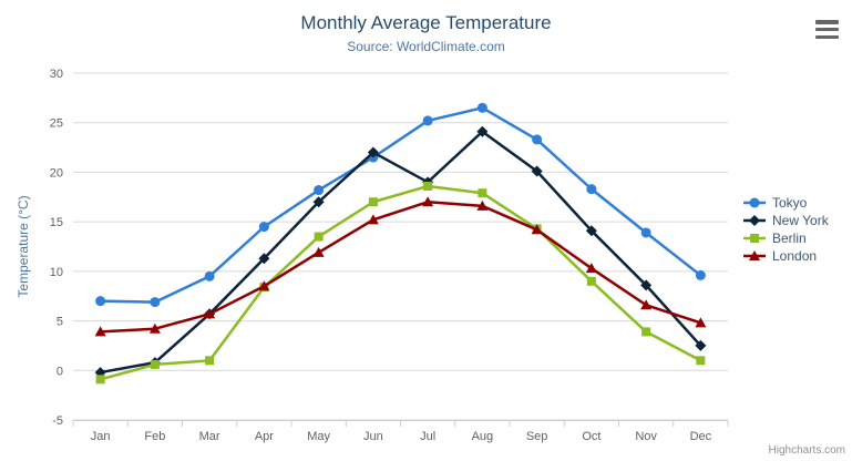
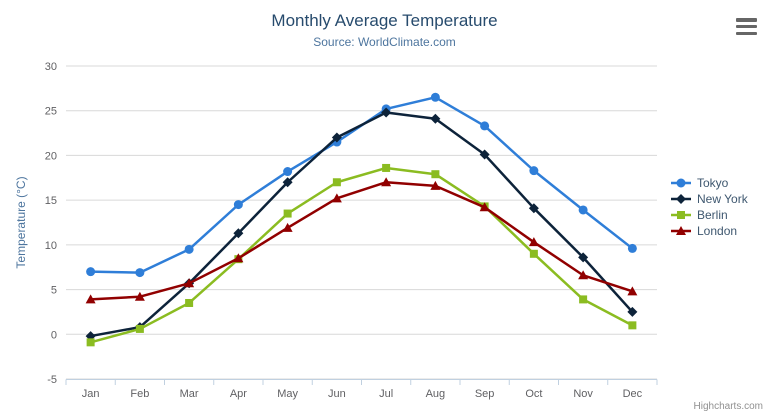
Berlin/Mar: 1 -> 4
New York/Jul: 19 -> 25
